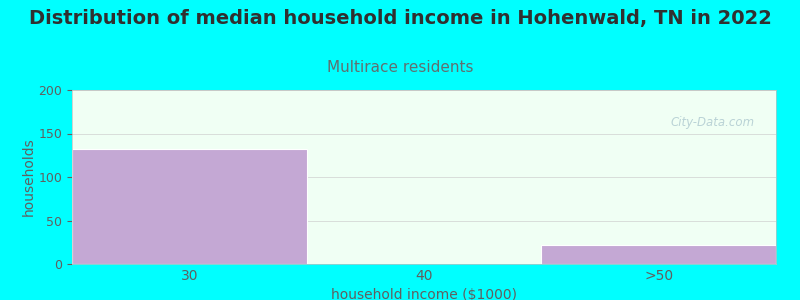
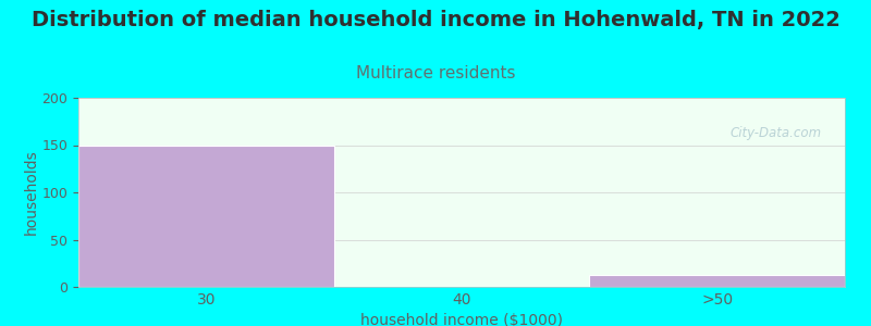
30: 132 -> 150
>50: 22 -> 13
